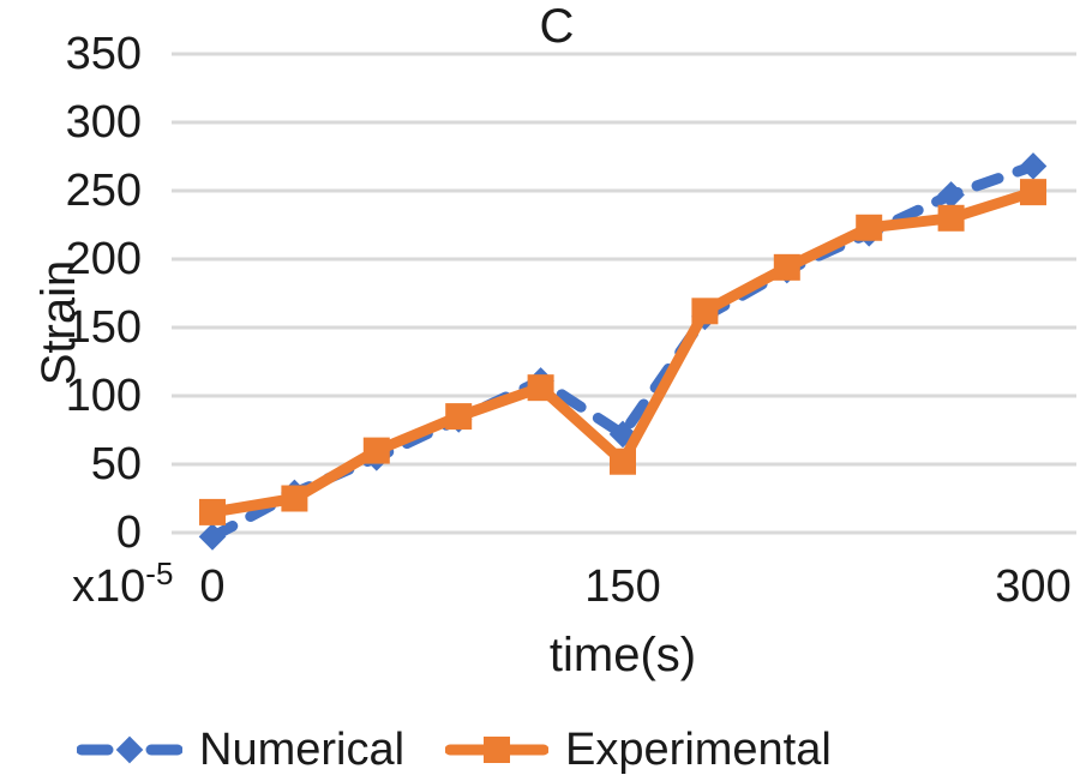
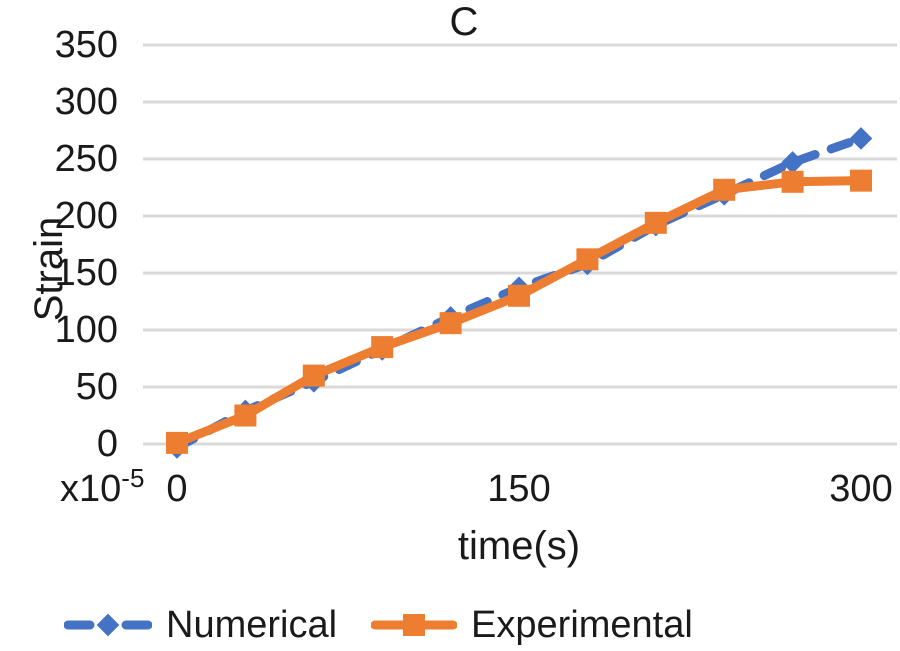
Experimental/0: 15 -> 1
Numerical/150: 72 -> 137
Experimental/150: 52 -> 130
Experimental/300: 249 -> 231
